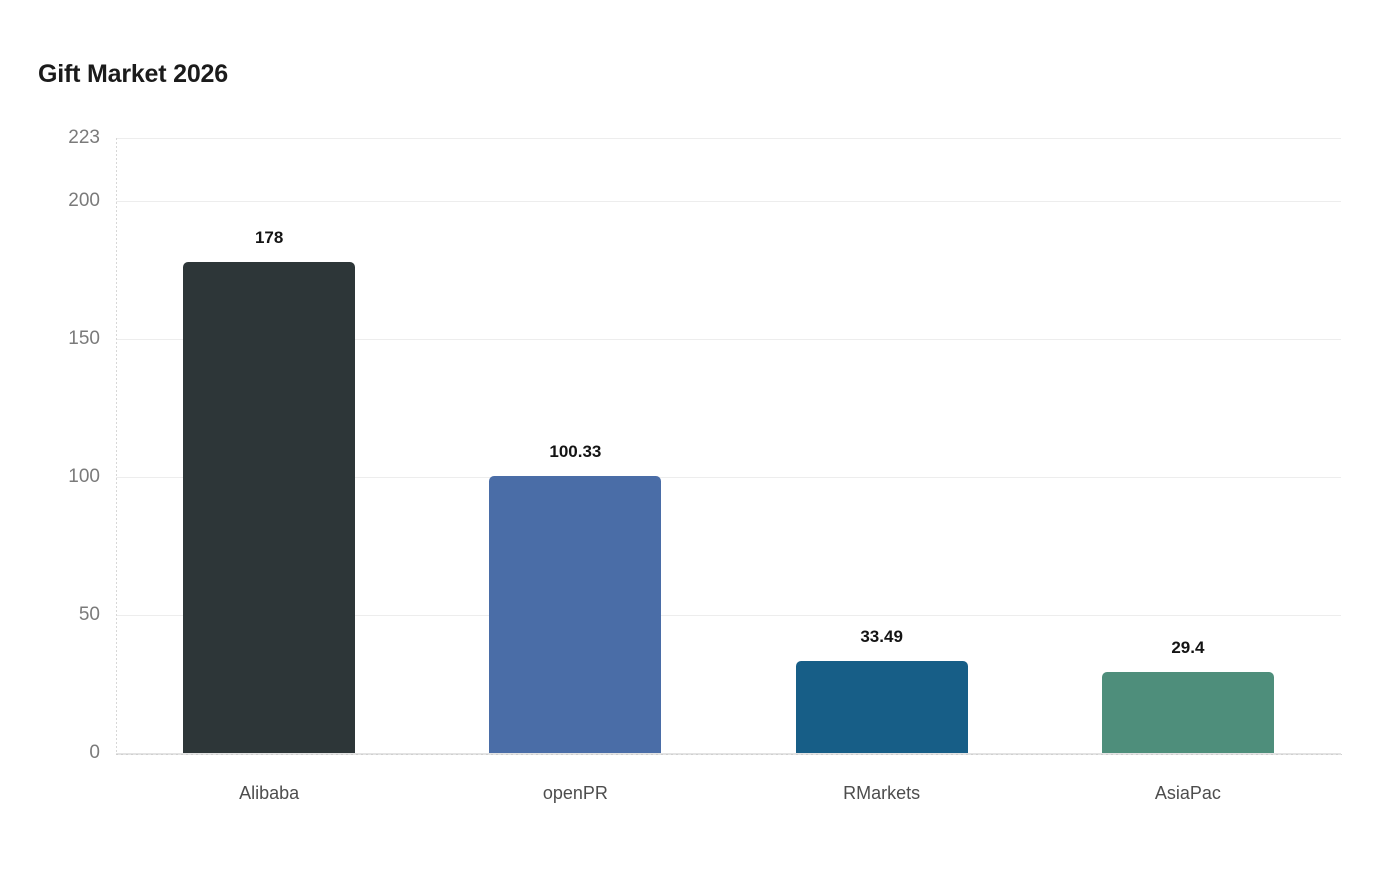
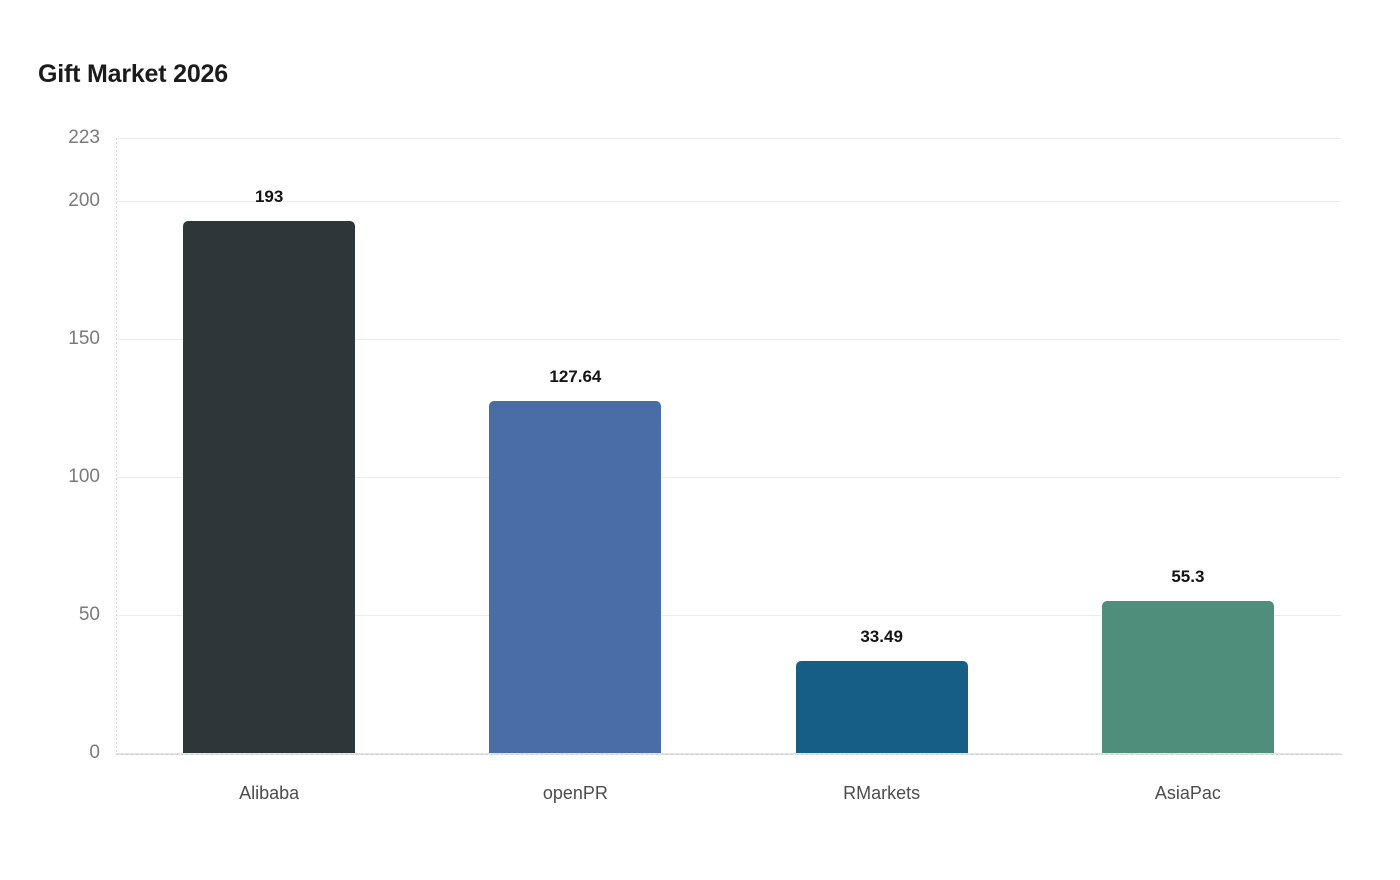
Alibaba: 178 -> 193
openPR: 100.33 -> 127.64
AsiaPac: 29.4 -> 55.3
